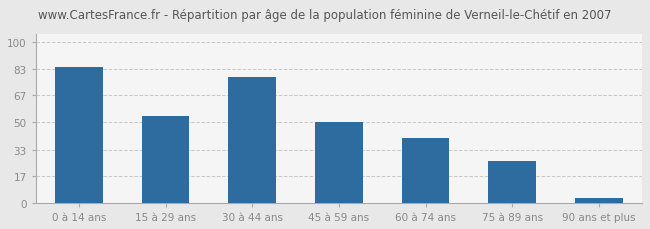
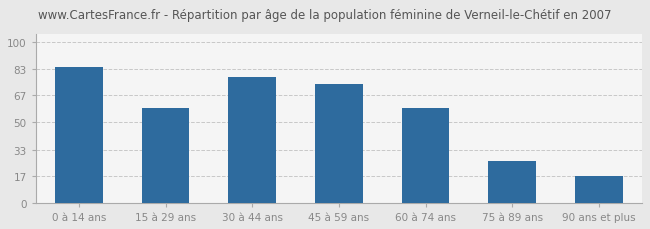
15 à 29 ans: 54 -> 59
45 à 59 ans: 50 -> 74
60 à 74 ans: 40 -> 59
90 ans et plus: 3 -> 17
